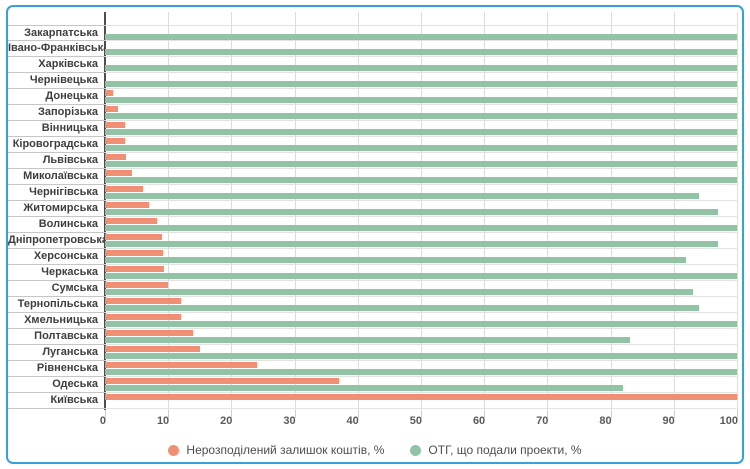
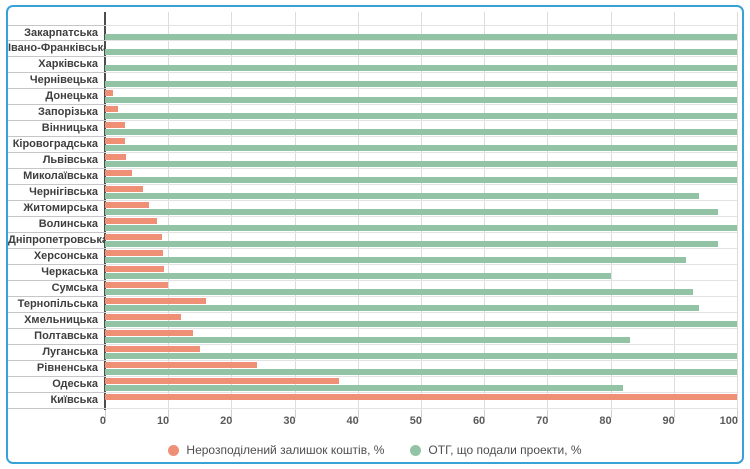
ОТГ, що подали проекти, %/Черкаська: 100 -> 80
Нерозподілений залишок коштів, %/Тернопільська: 12 -> 16
